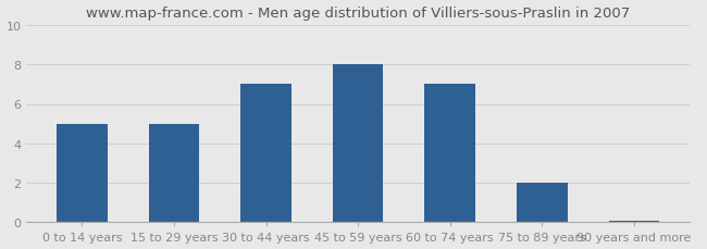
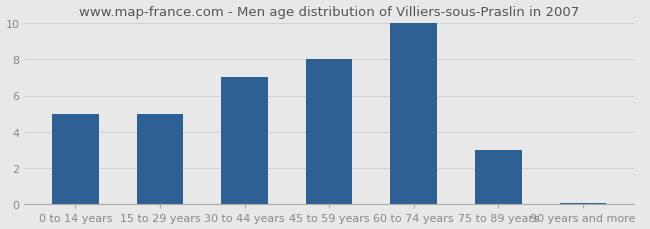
60 to 74 years: 7.0 -> 10.0
75 to 89 years: 2.0 -> 3.0
